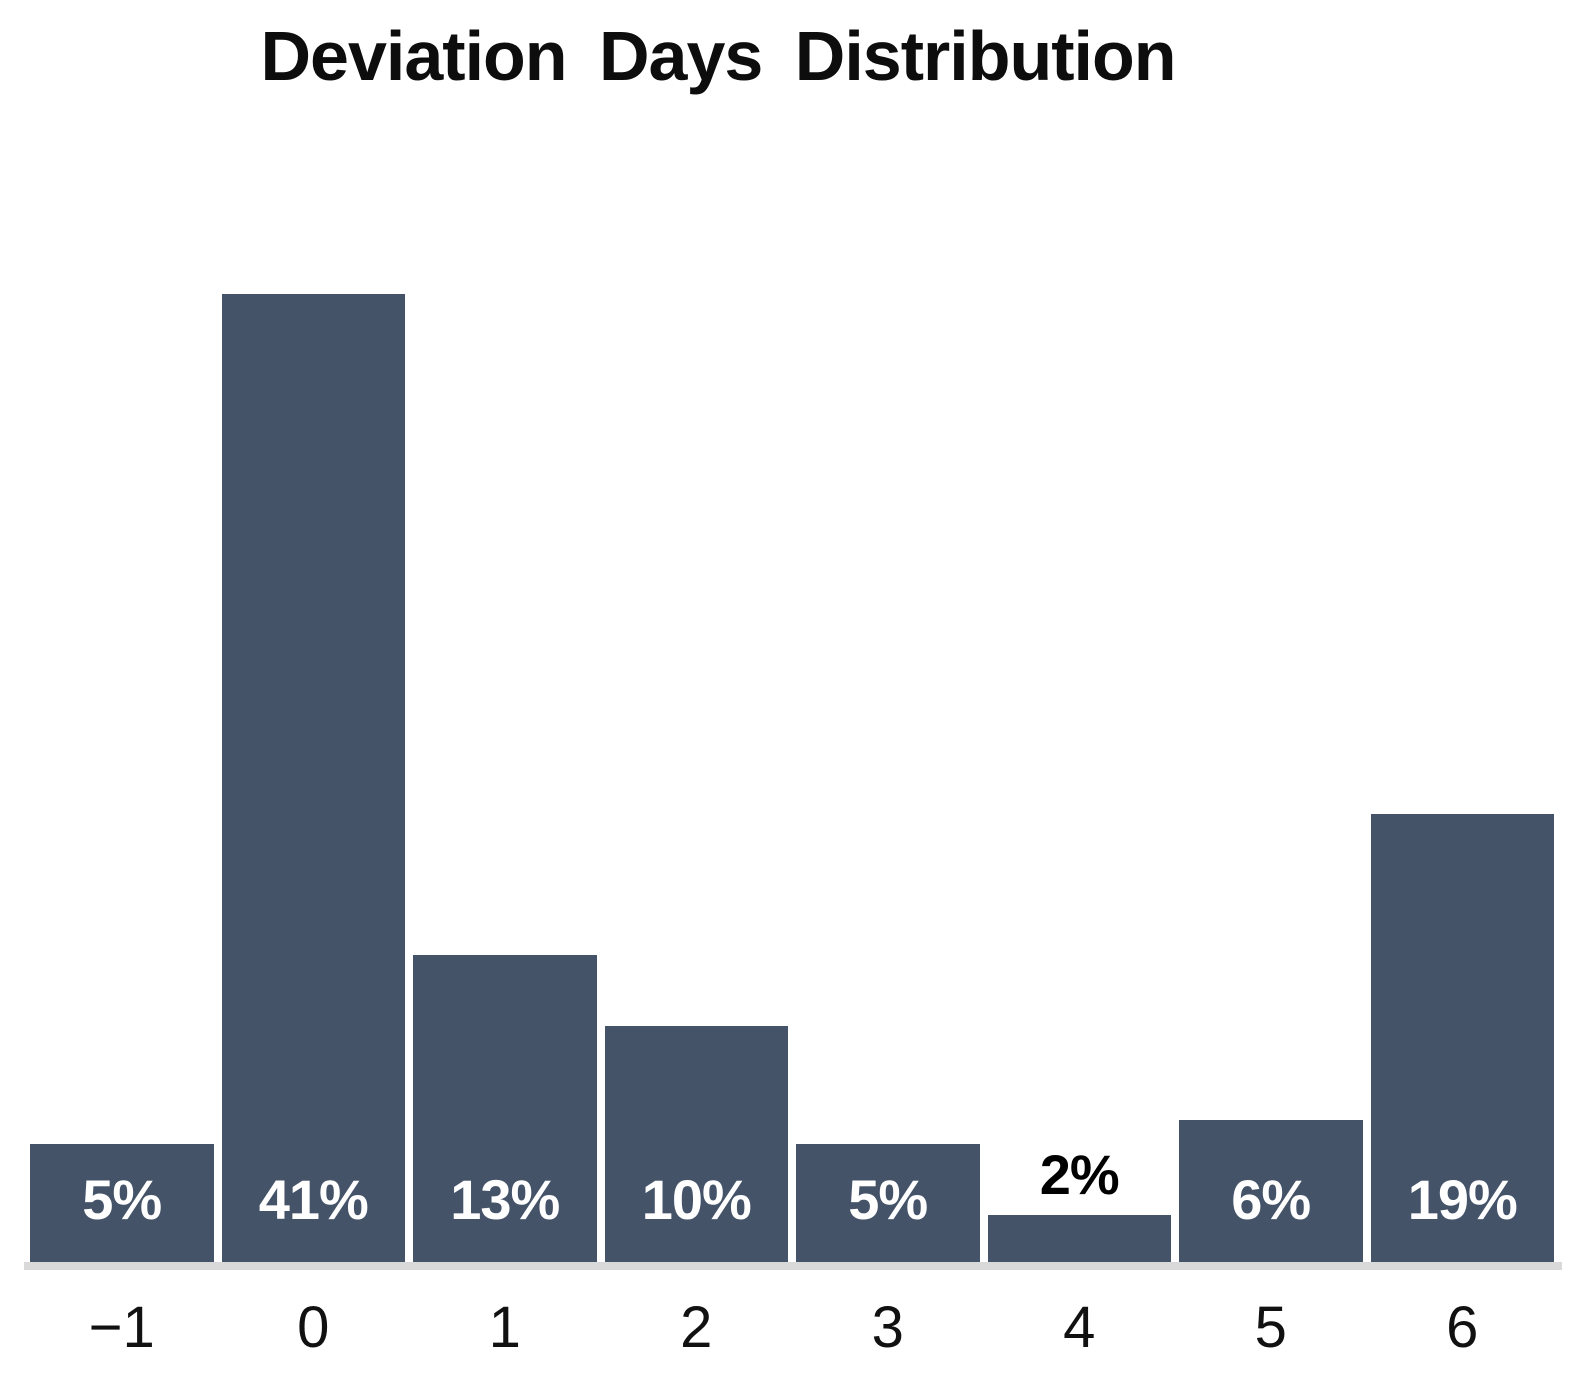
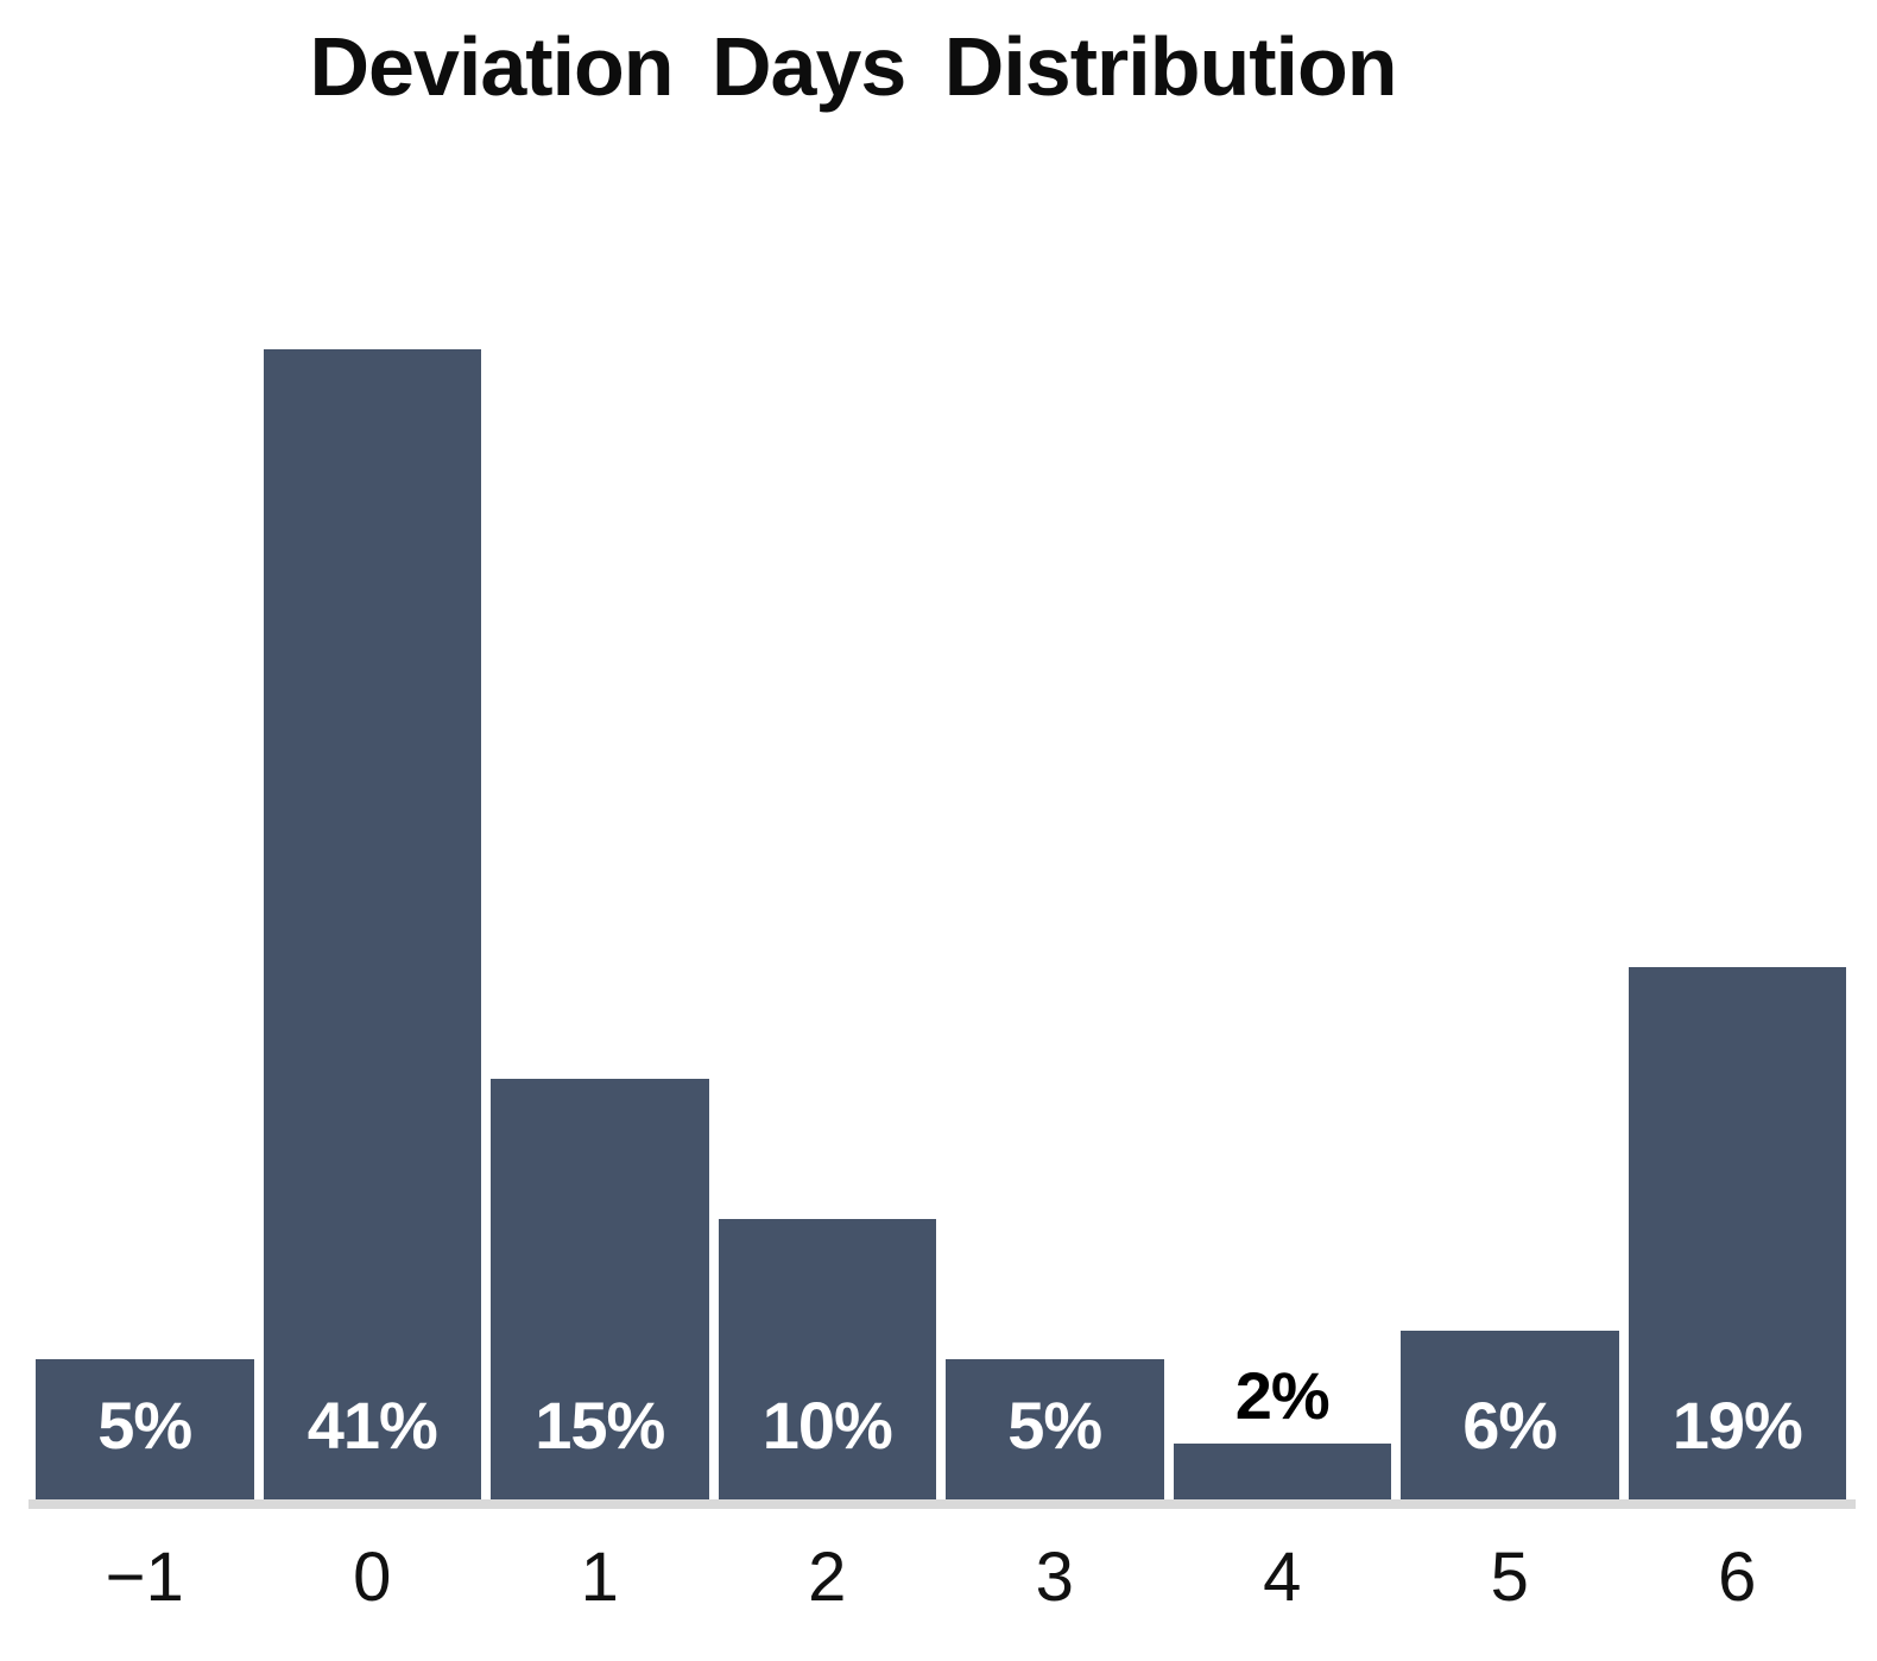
1: 13% -> 15%
